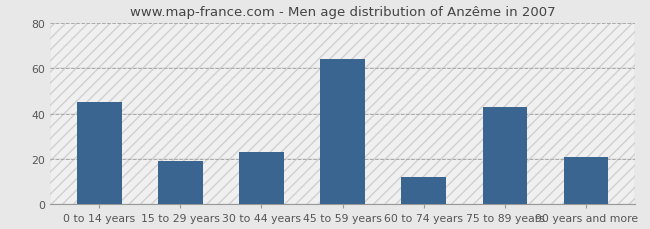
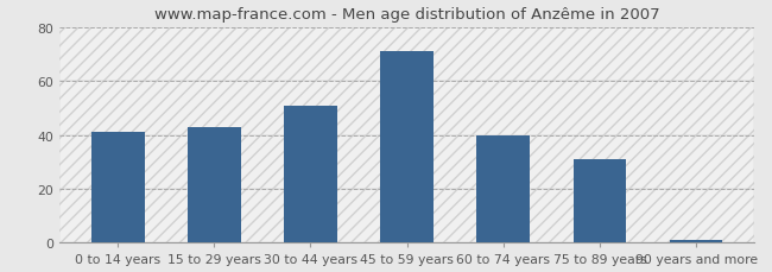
0 to 14 years: 45 -> 41
15 to 29 years: 19 -> 43
30 to 44 years: 23 -> 51
45 to 59 years: 64 -> 71
60 to 74 years: 12 -> 40
75 to 89 years: 43 -> 31
90 years and more: 21 -> 1
